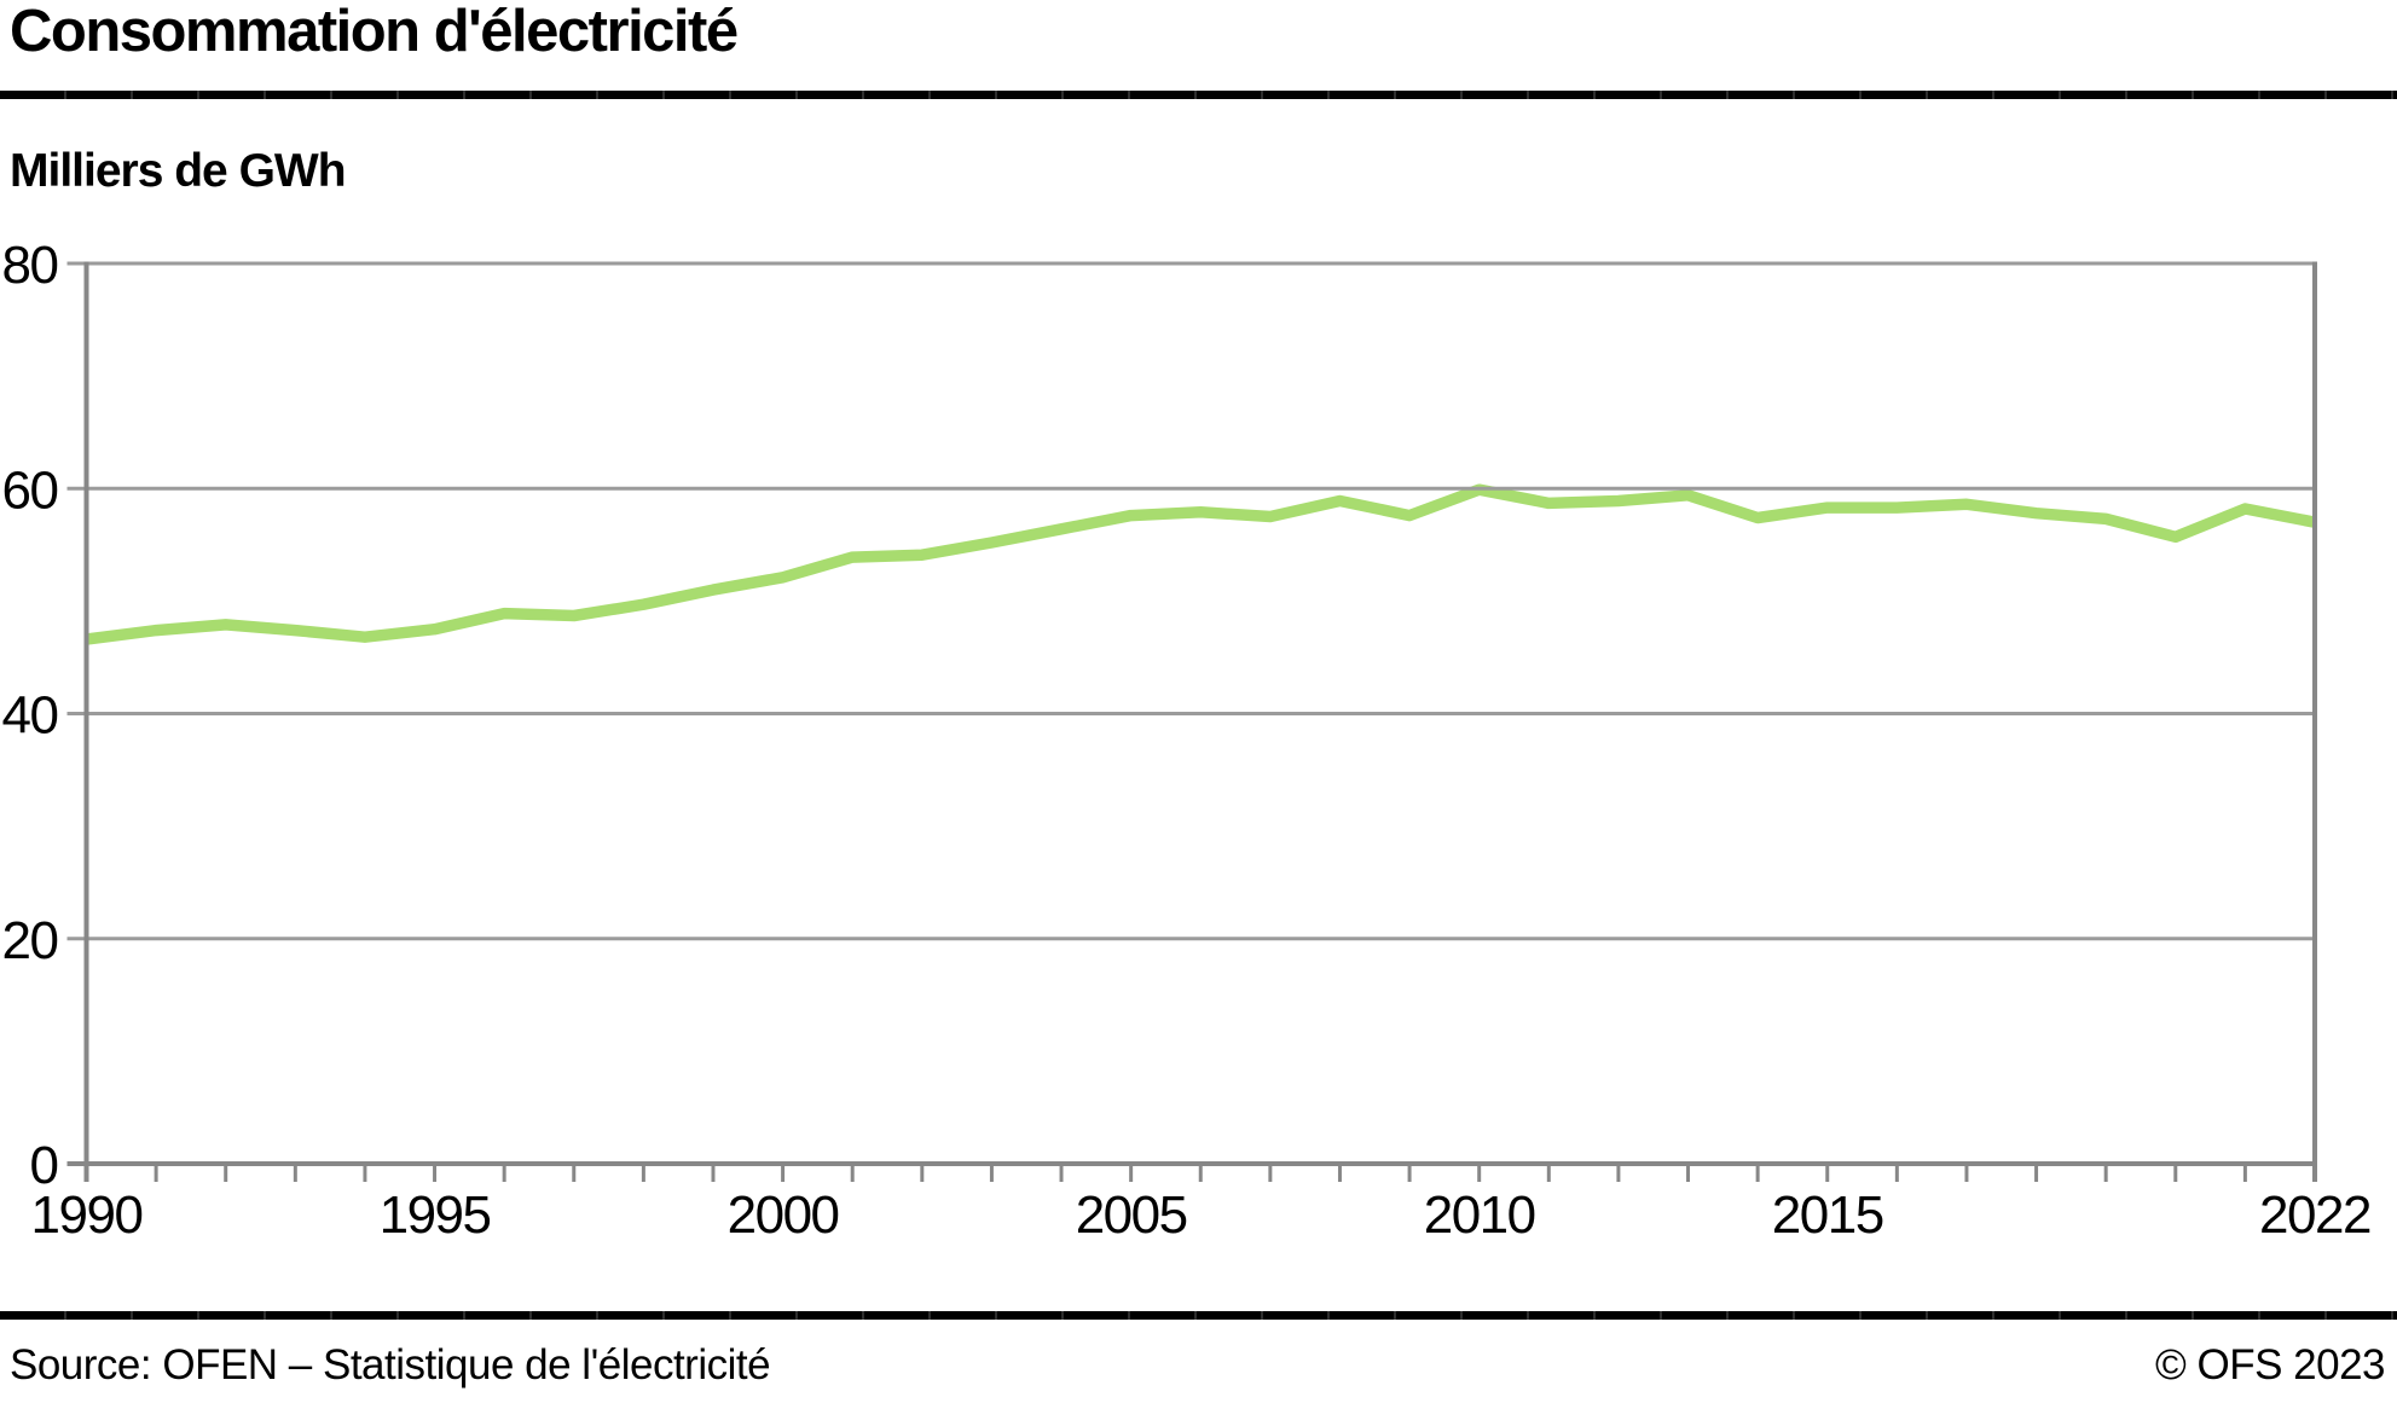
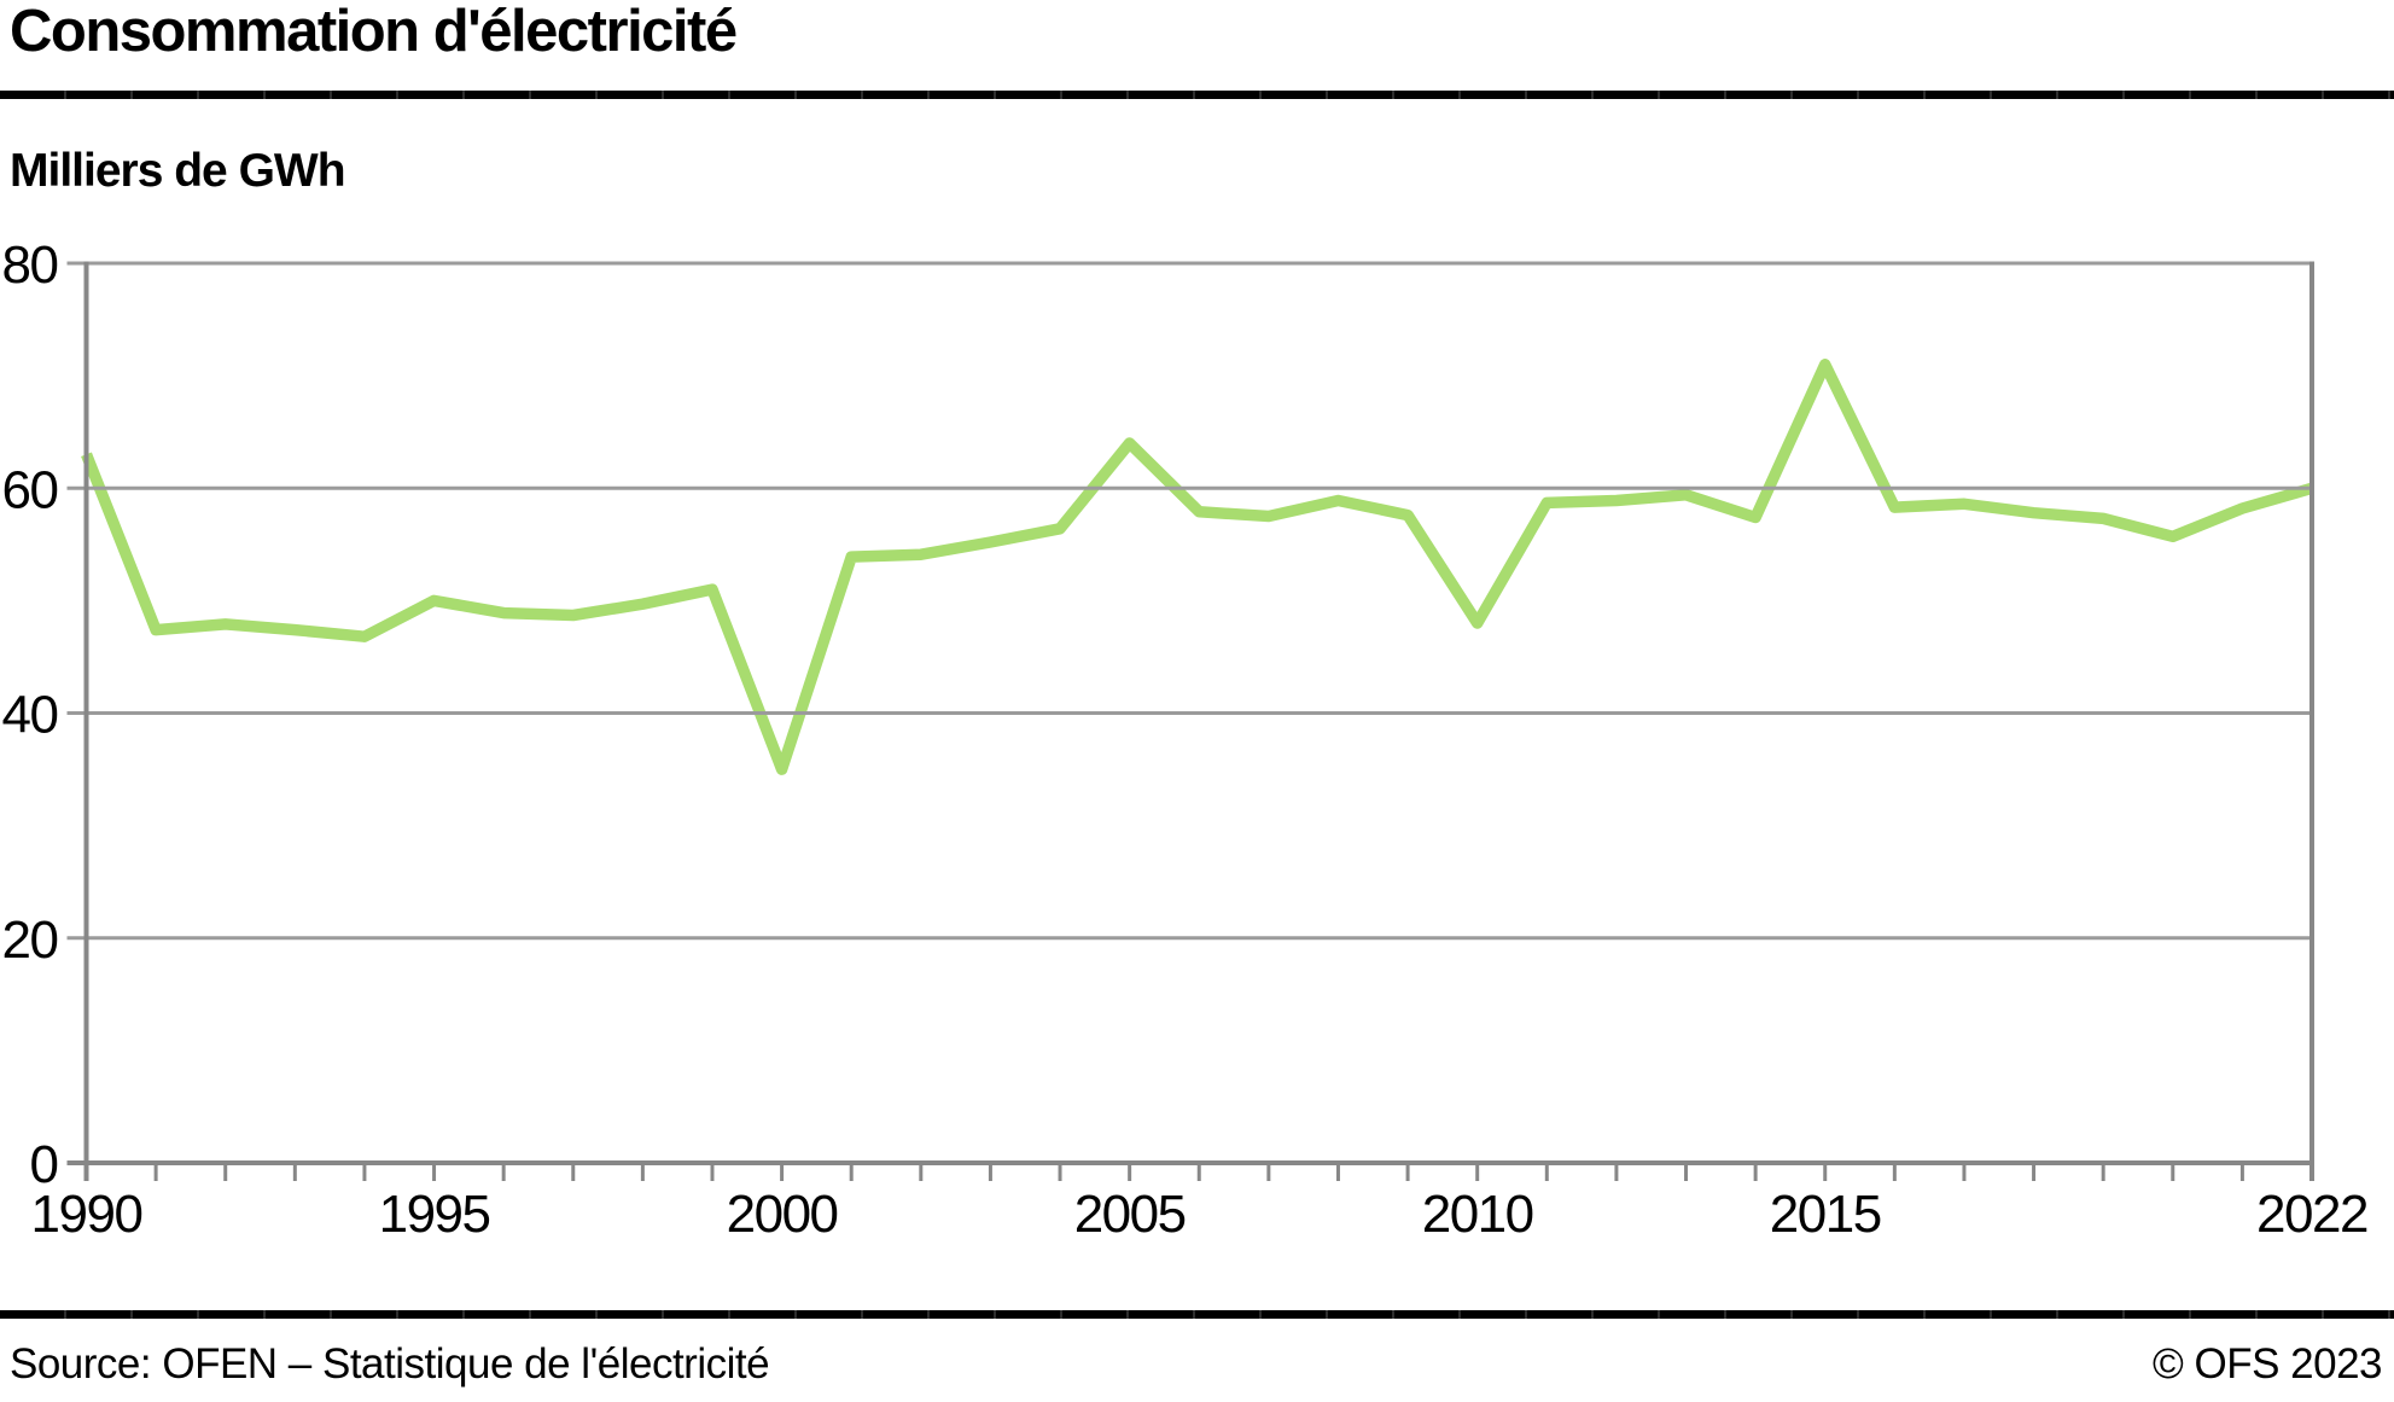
1990: 47 -> 63
1995: 48 -> 50
2000: 52 -> 35
2005: 58 -> 64
2010: 60 -> 48
2015: 58 -> 71
2022: 57 -> 60
